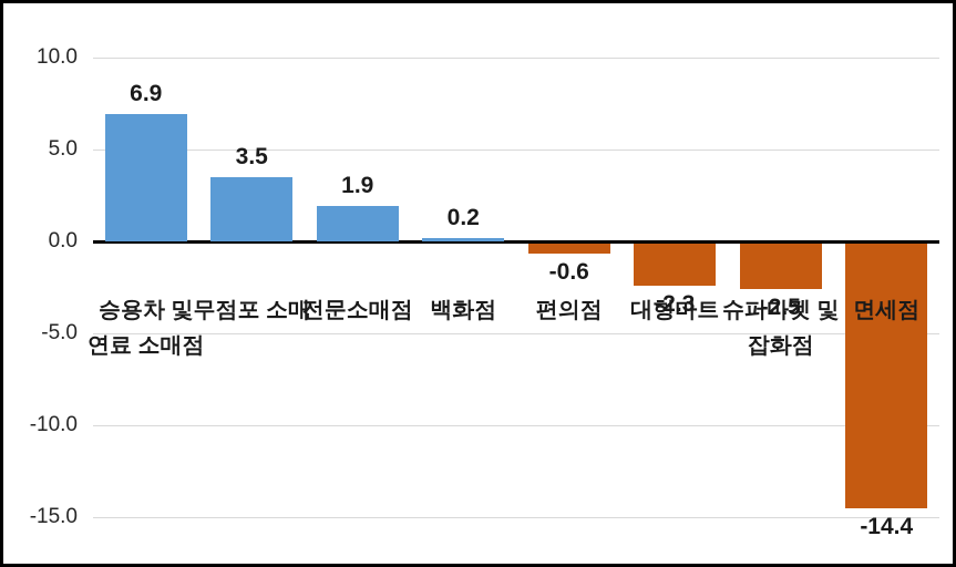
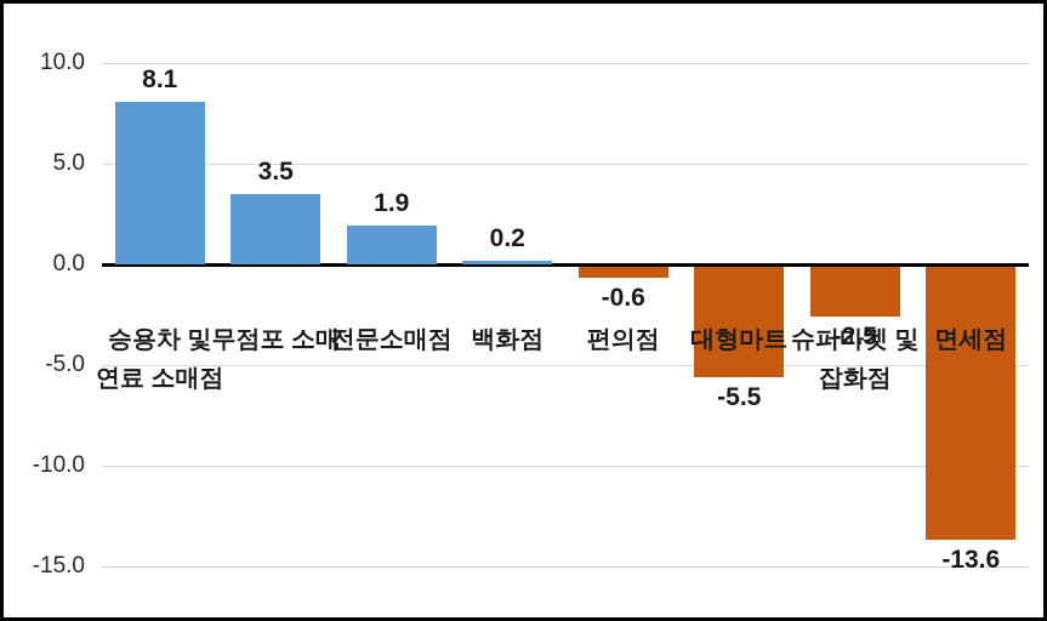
승용차 및 연료 소매점: 6.9 -> 8.1
대형마트: -2.3 -> -5.5
면세점: -14.4 -> -13.6
